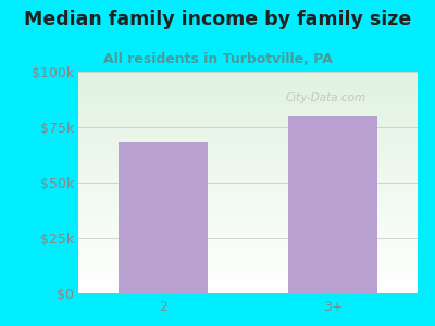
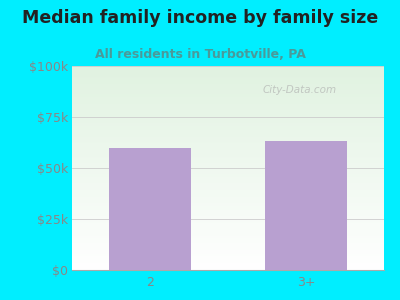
2: $68k -> $60k
3+: $80k -> $63k
